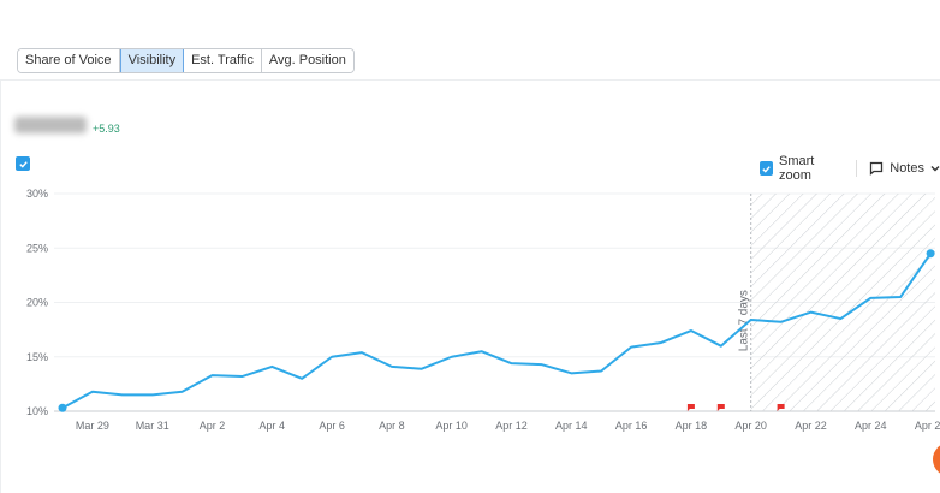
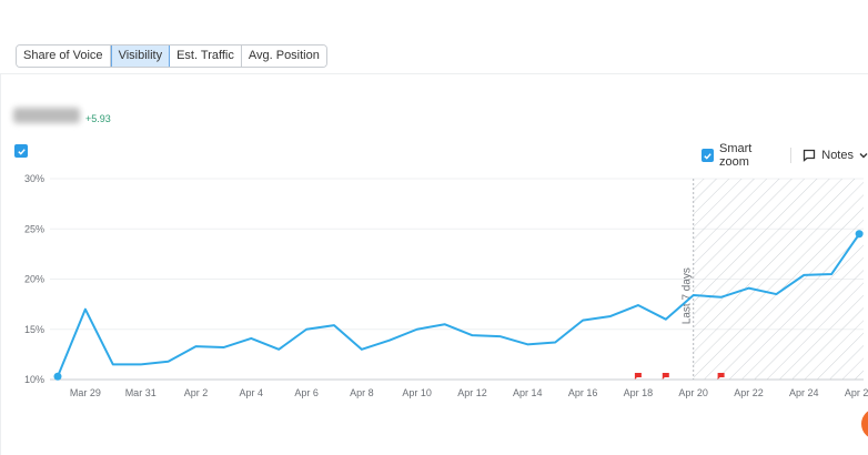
Mar 29: 12% -> 17%
Apr 8: 14% -> 13%
